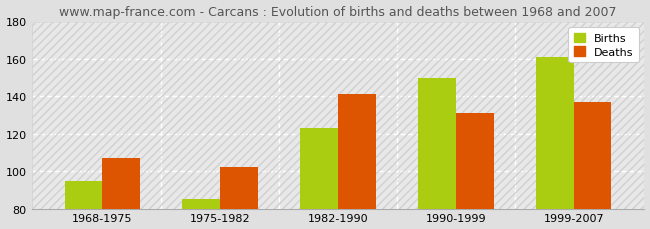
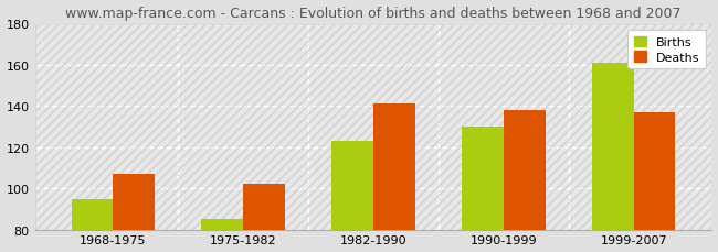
Births/1990-1999: 150 -> 130
Deaths/1990-1999: 131 -> 138
